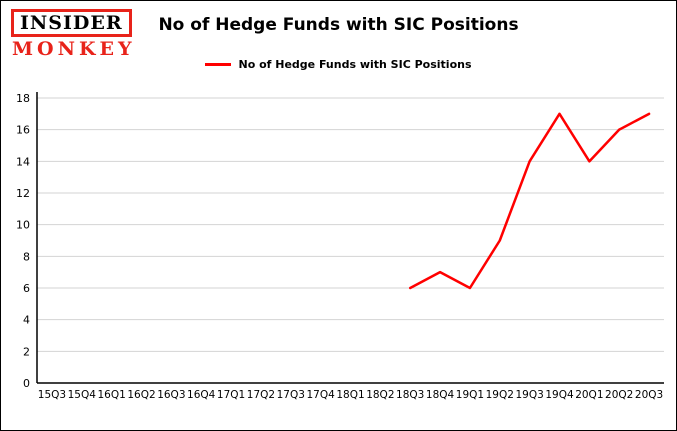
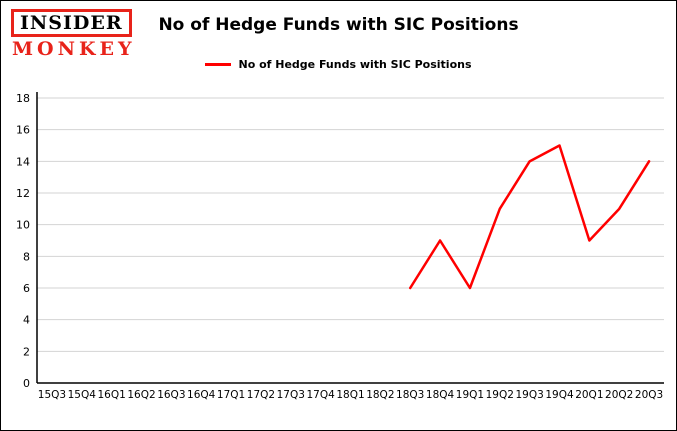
18Q4: 7 -> 9
19Q2: 9 -> 11
19Q4: 17 -> 15
20Q1: 14 -> 9
20Q2: 16 -> 11
20Q3: 17 -> 14
